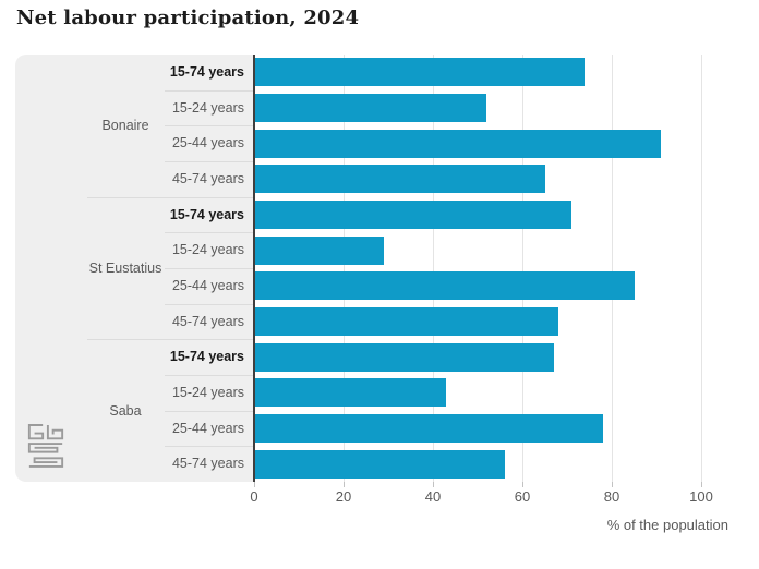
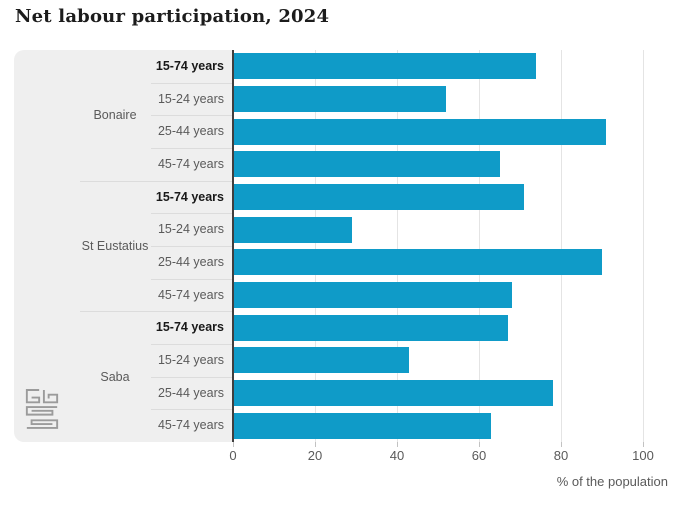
St Eustatius/25-44 years: 85 -> 90
Saba/45-74 years: 56 -> 63
